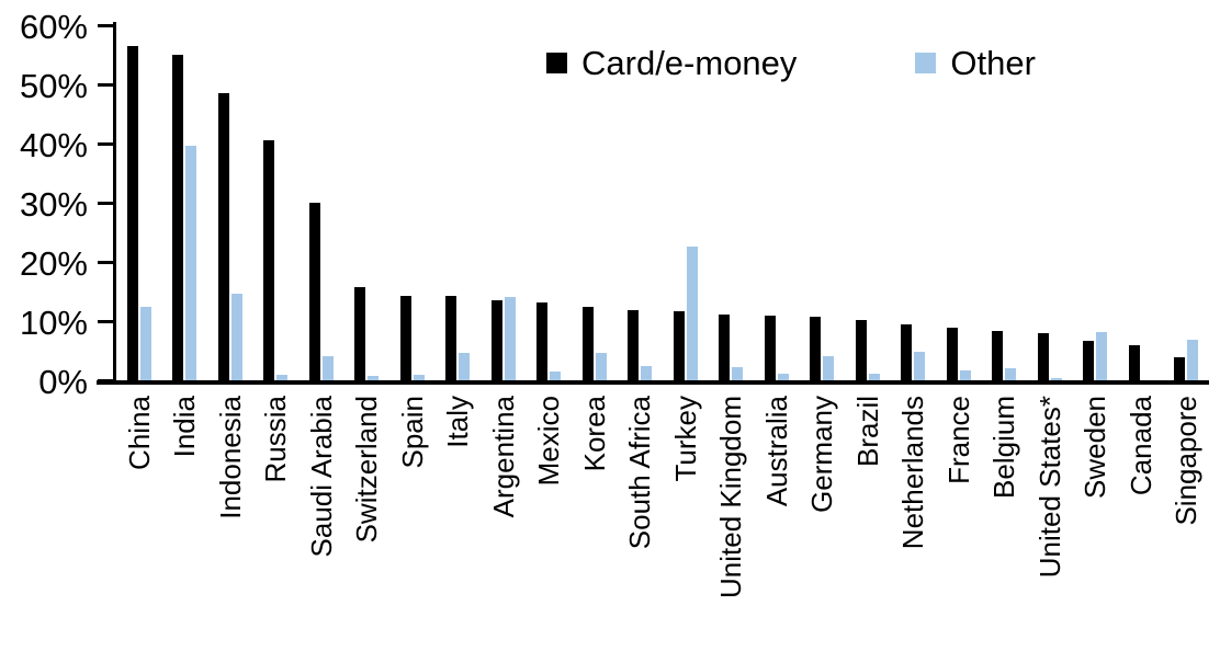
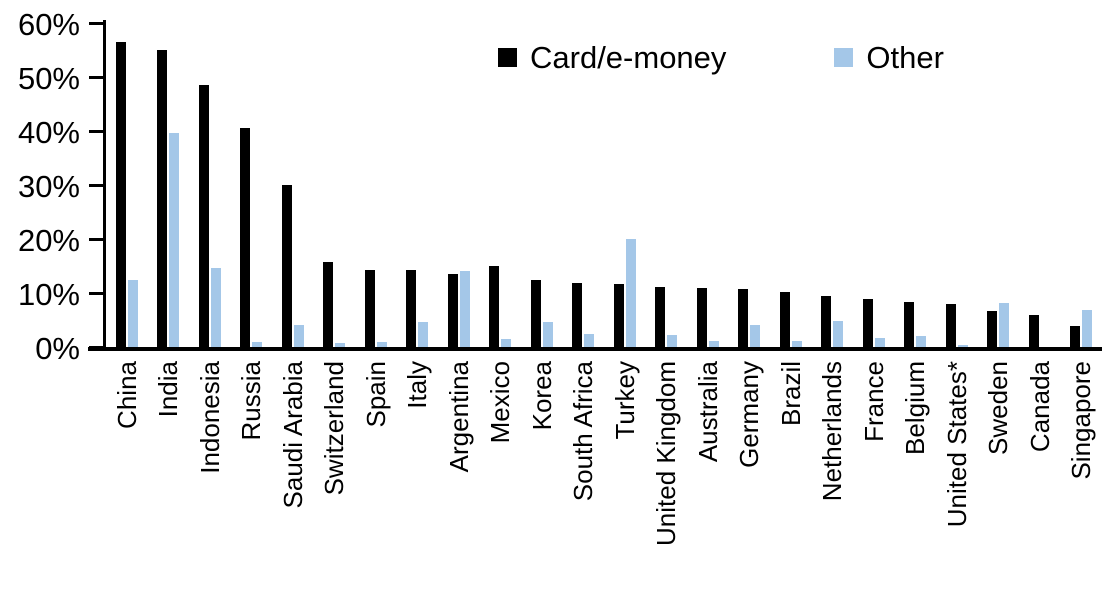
Card/e-money/Mexico: 13% -> 15%
Other/Turkey: 23% -> 20%
